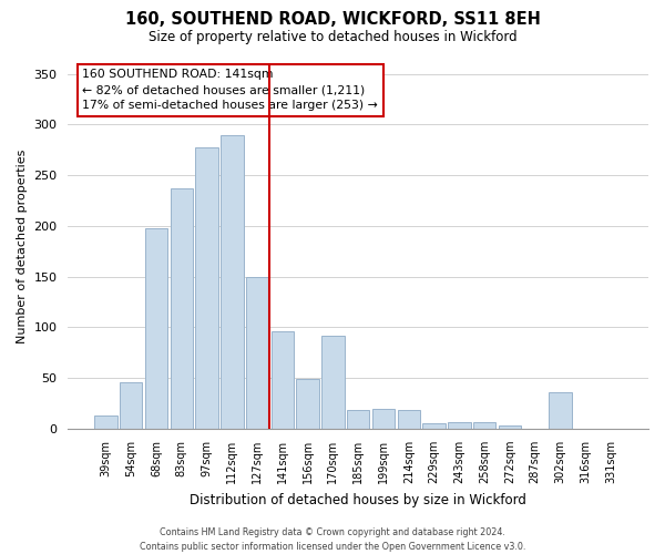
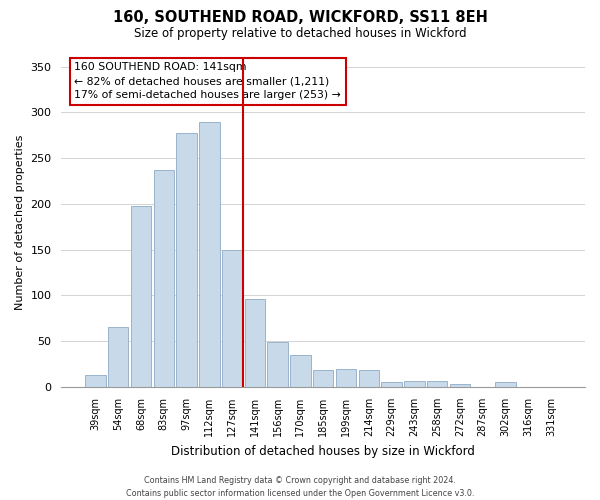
54sqm: 46 -> 66
170sqm: 92 -> 35
302sqm: 36 -> 5
